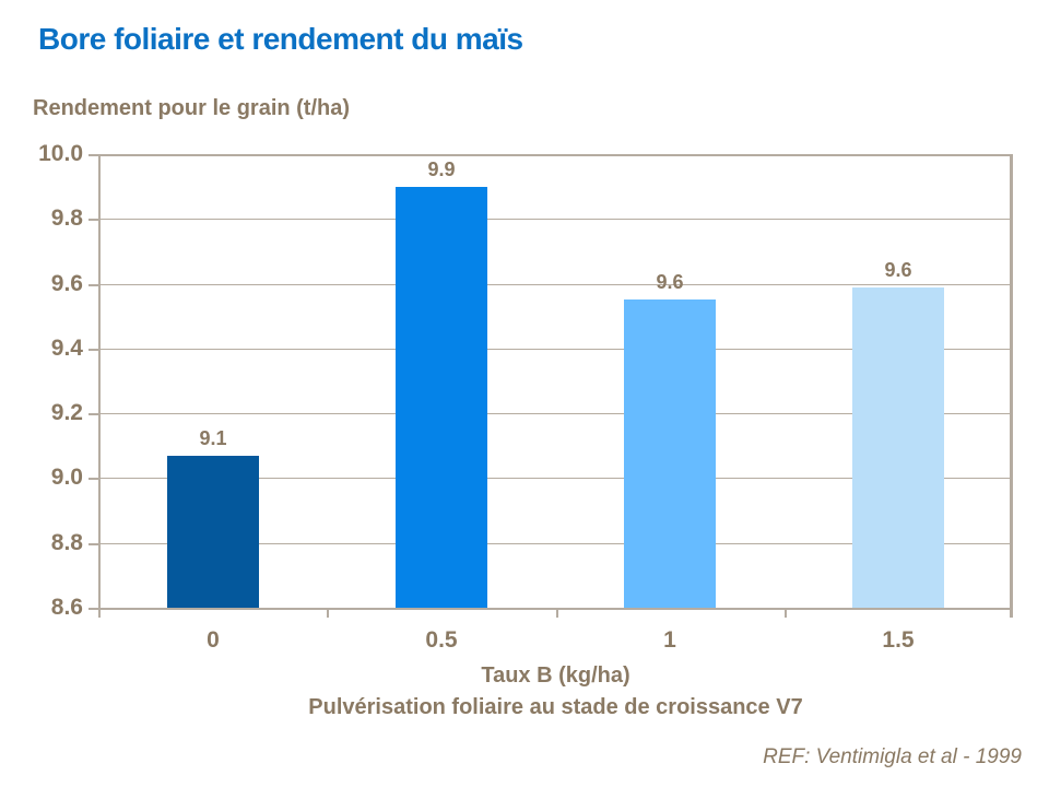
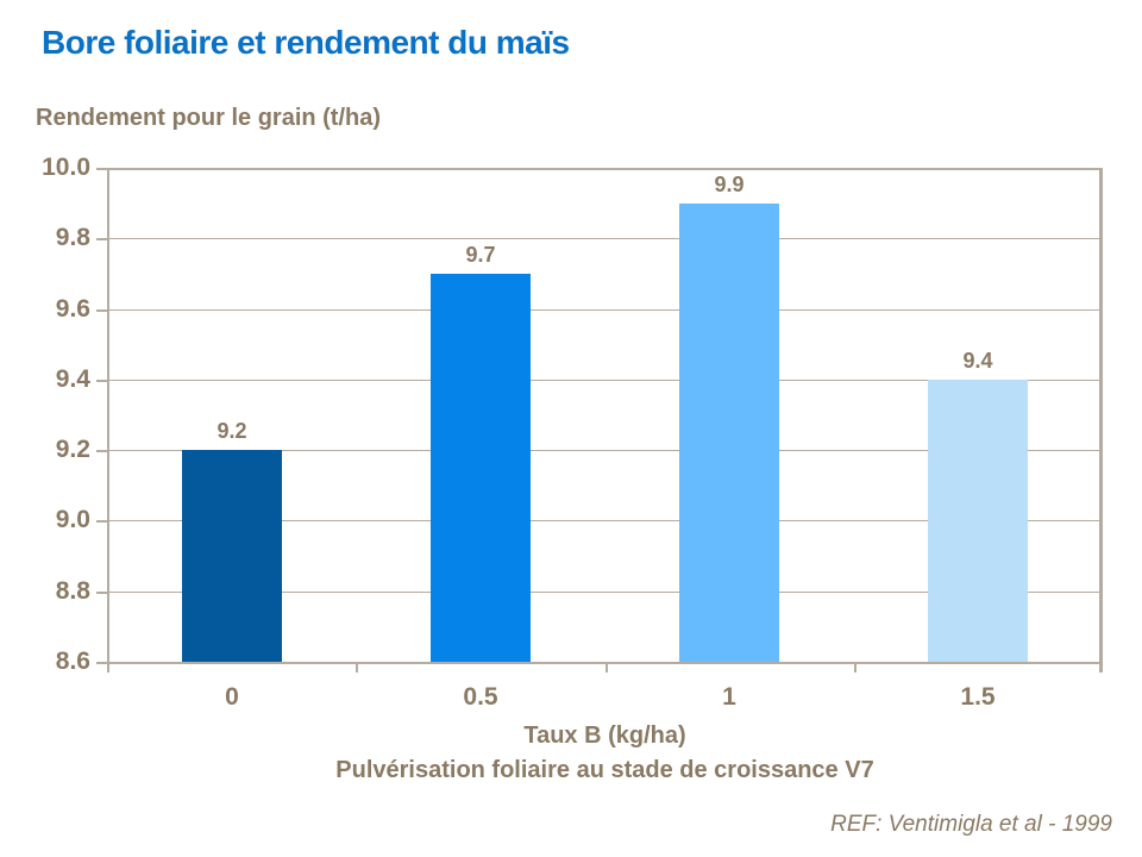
0: 9.1 -> 9.2
0.5: 9.9 -> 9.7
1: 9.6 -> 9.9
1.5: 9.6 -> 9.4
